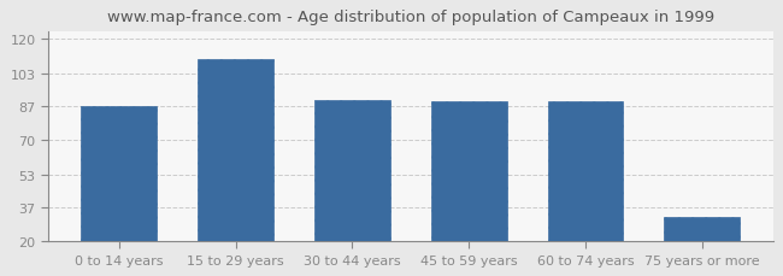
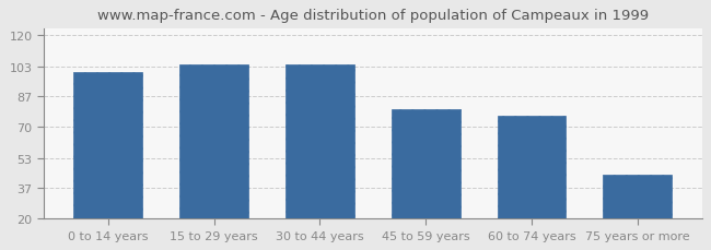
0 to 14 years: 87 -> 100
15 to 29 years: 110 -> 104
30 to 44 years: 90 -> 104
45 to 59 years: 89 -> 80
60 to 74 years: 89 -> 76
75 years or more: 32 -> 44
